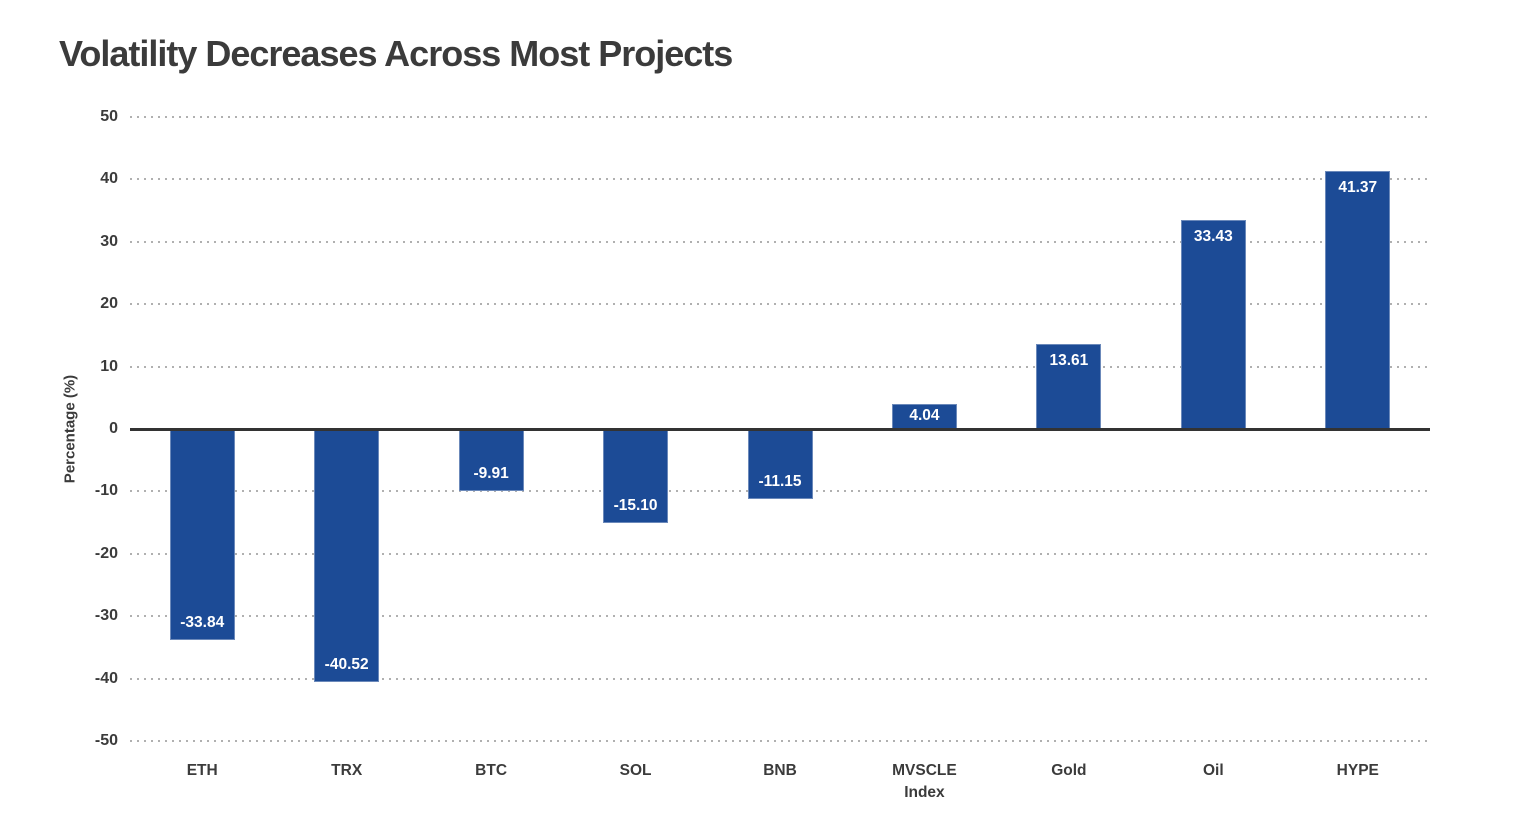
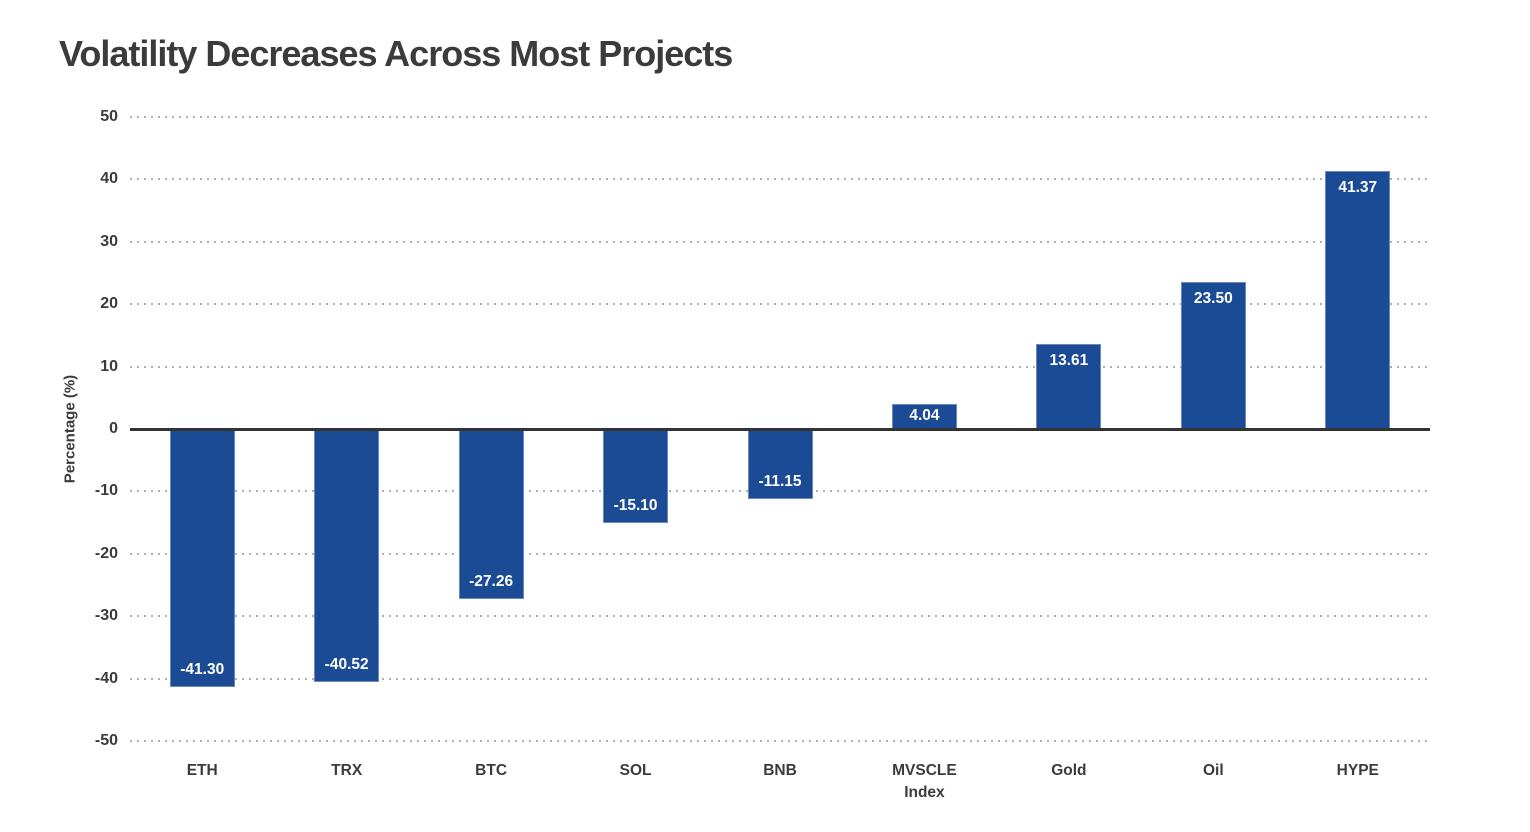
ETH: -33.84 -> -41.30
BTC: -9.91 -> -27.26
Oil: 33.43 -> 23.50
